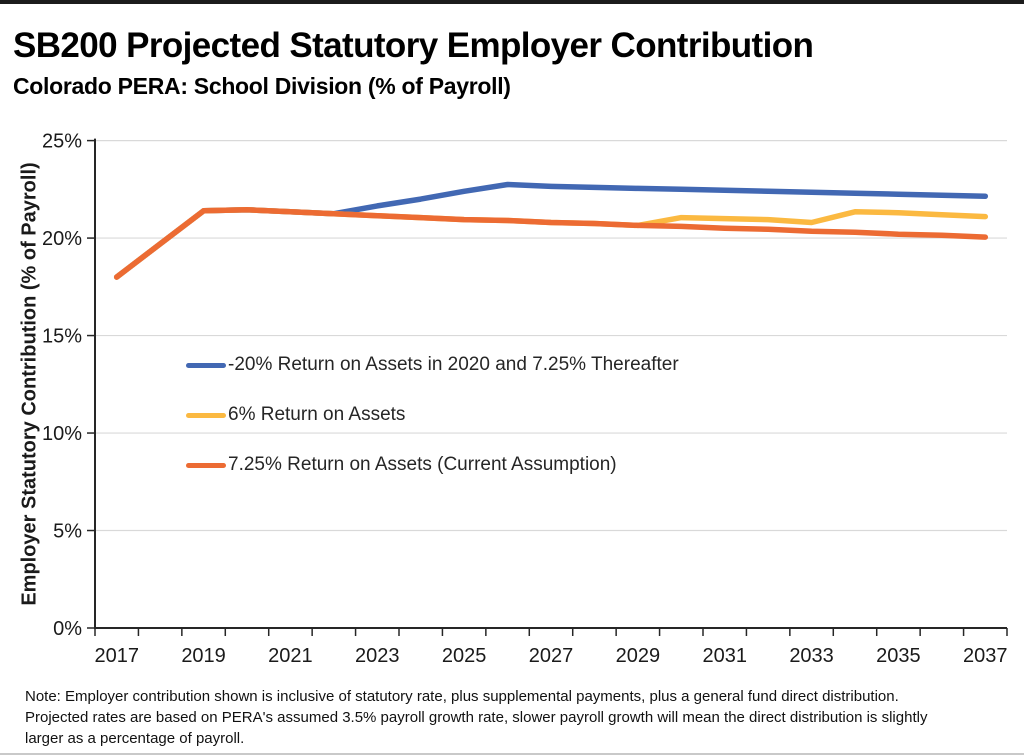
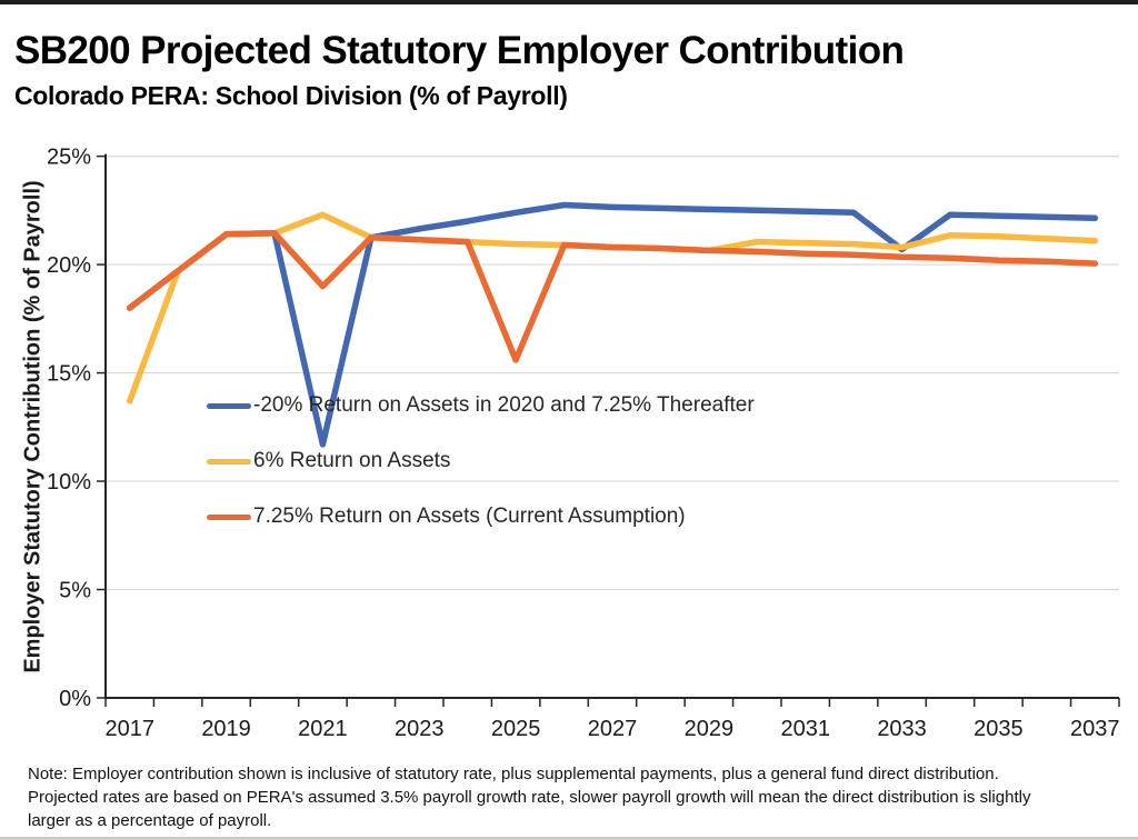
6% Return on Assets/2017: 18.0% -> 13.7%
-20% Return on Assets in 2020 and 7.25% Thereafter/2021: 21.4% -> 11.7%
6% Return on Assets/2021: 21.4% -> 22.3%
7.25% Return on Assets (Current Assumption)/2021: 21.4% -> 19.0%
7.25% Return on Assets (Current Assumption)/2025: 20.9% -> 15.6%
-20% Return on Assets in 2020 and 7.25% Thereafter/2033: 22.4% -> 20.7%
